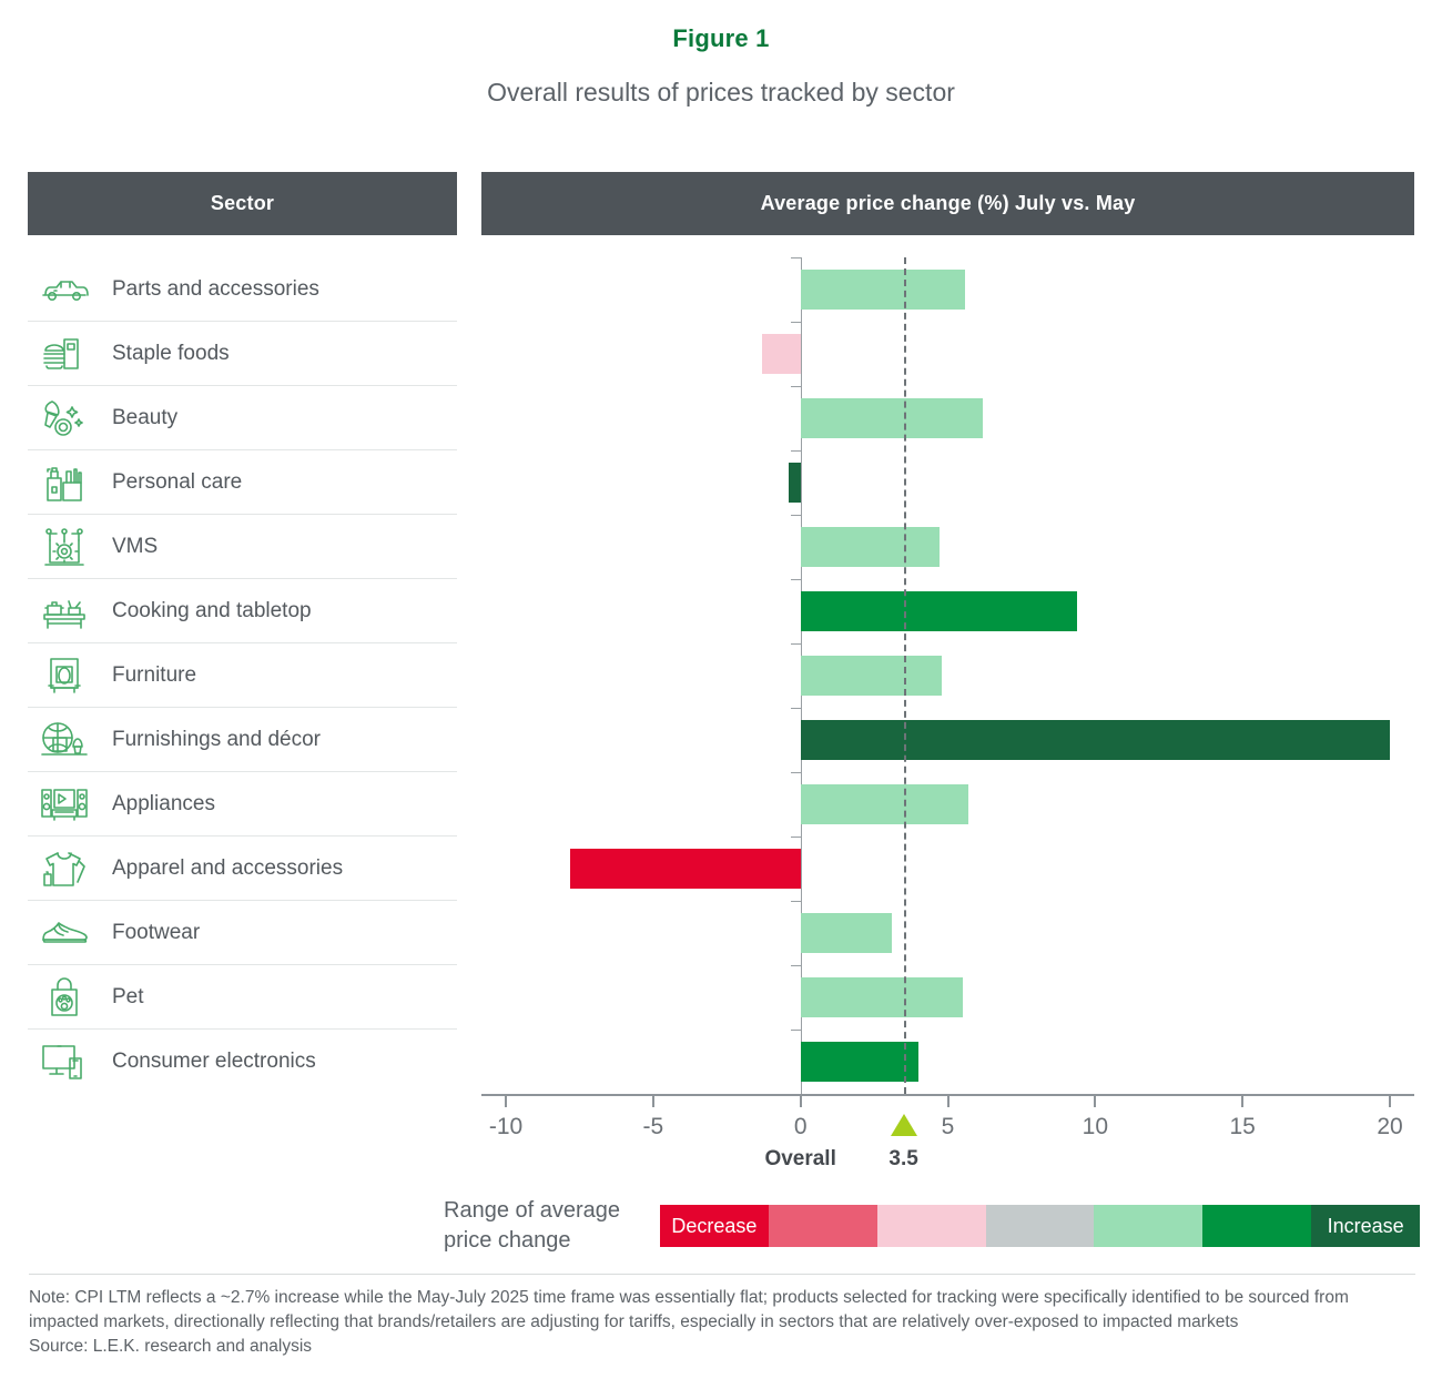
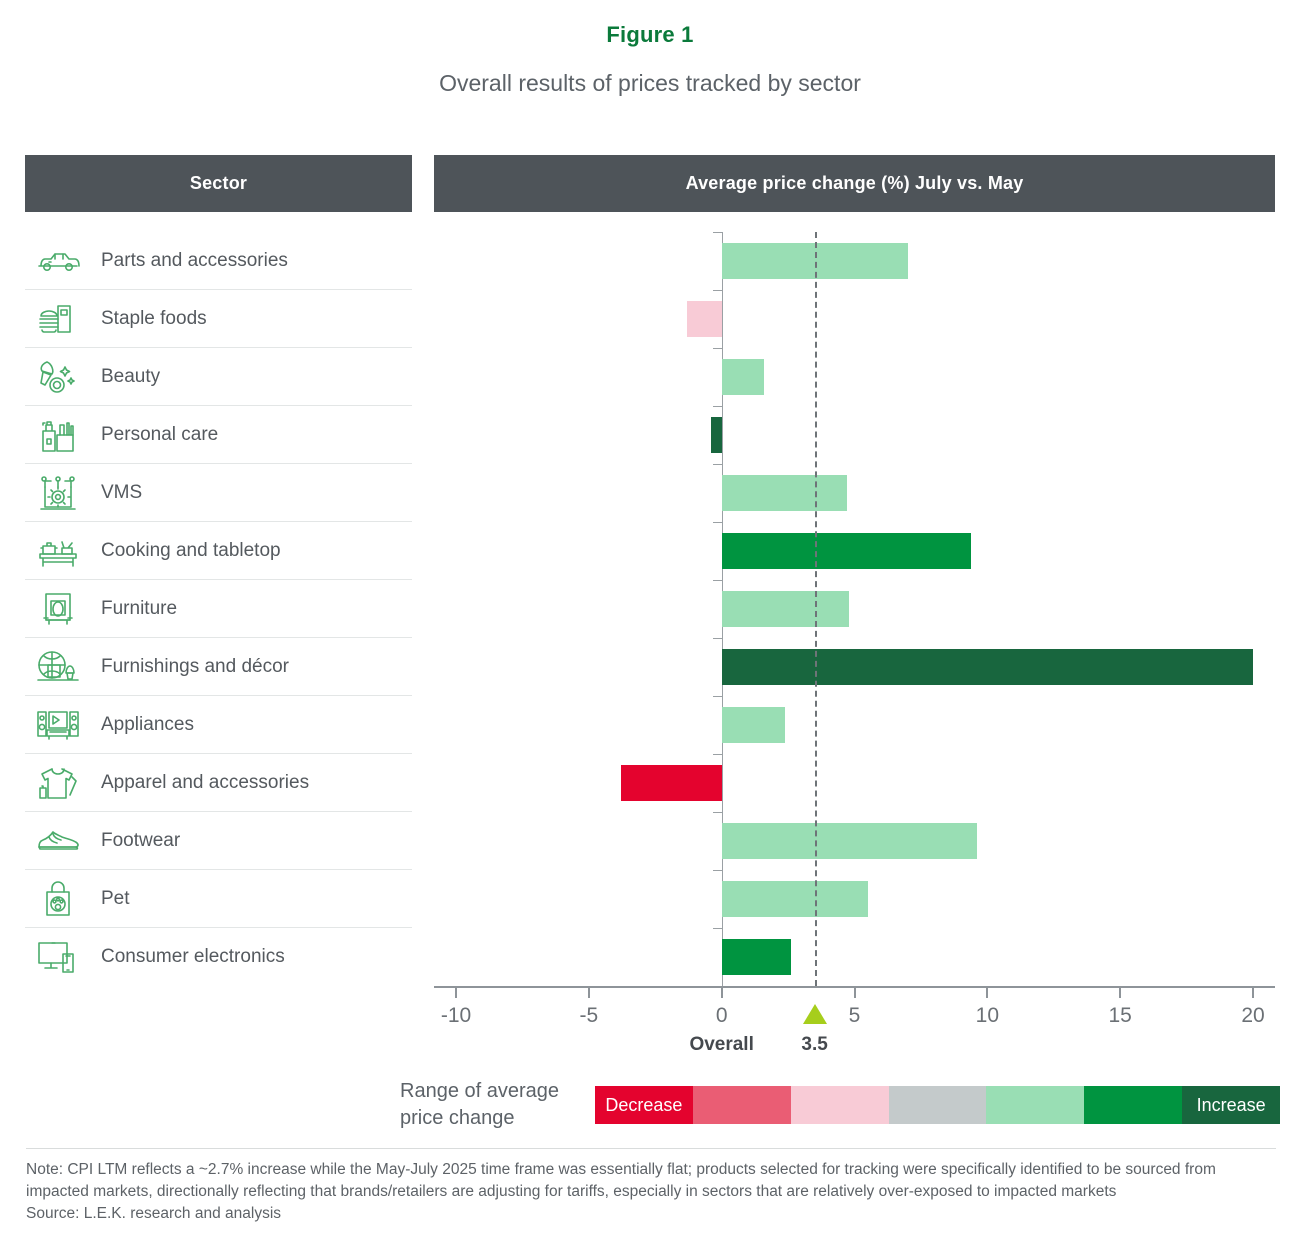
Parts and accessories: 5.6 -> 7.0
Beauty: 6.2 -> 1.6
Appliances: 5.7 -> 2.4
Apparel and accessories: -7.8 -> -3.8
Footwear: 3.1 -> 9.6
Consumer electronics: 4.0 -> 2.6
